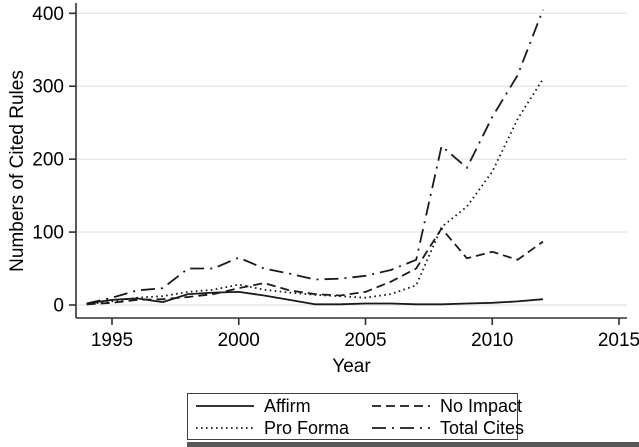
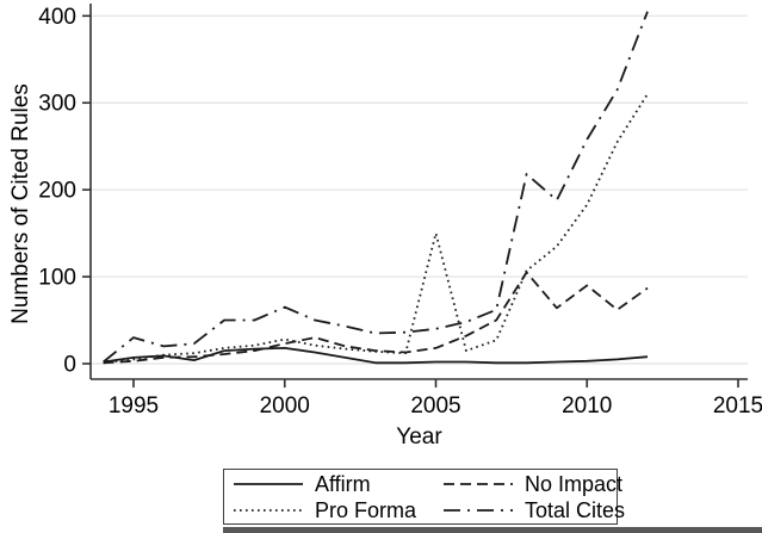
Total Cites/1995: 10 -> 30
Pro Forma/2005: 10 -> 150
No Impact/2010: 70 -> 90
